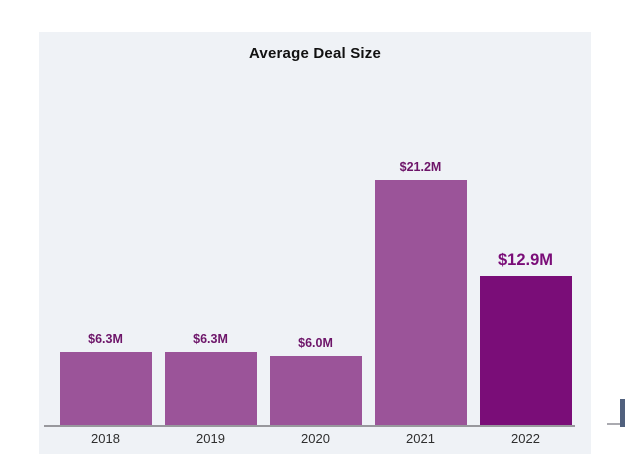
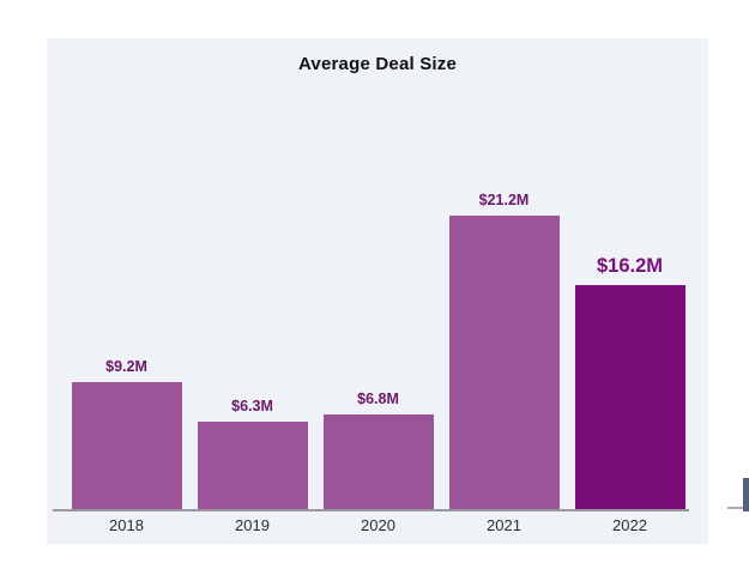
2018: $6.3M -> $9.2M
2020: $6.0M -> $6.8M
2022: $12.9M -> $16.2M
